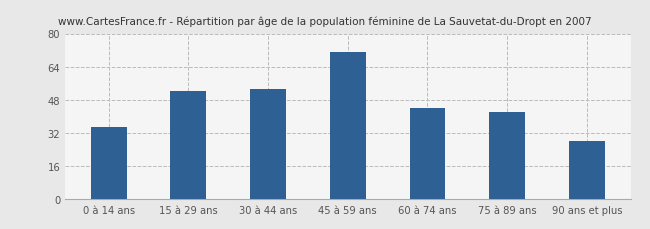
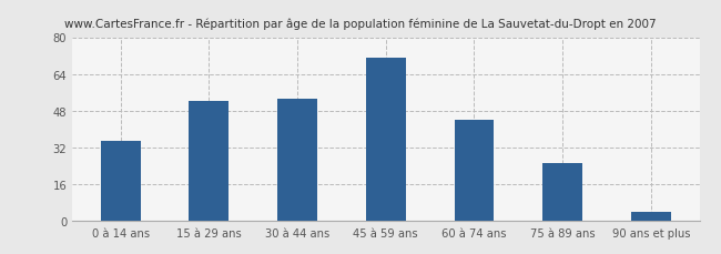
75 à 89 ans: 42 -> 25
90 ans et plus: 28 -> 4
